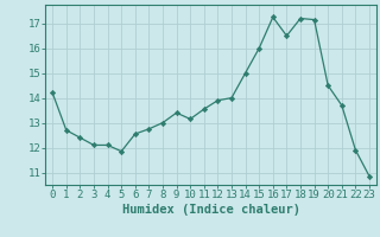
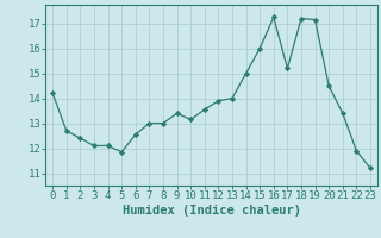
7: 12.75 -> 13.00
17: 16.50 -> 15.20
21: 13.70 -> 13.40
23: 10.85 -> 11.20
